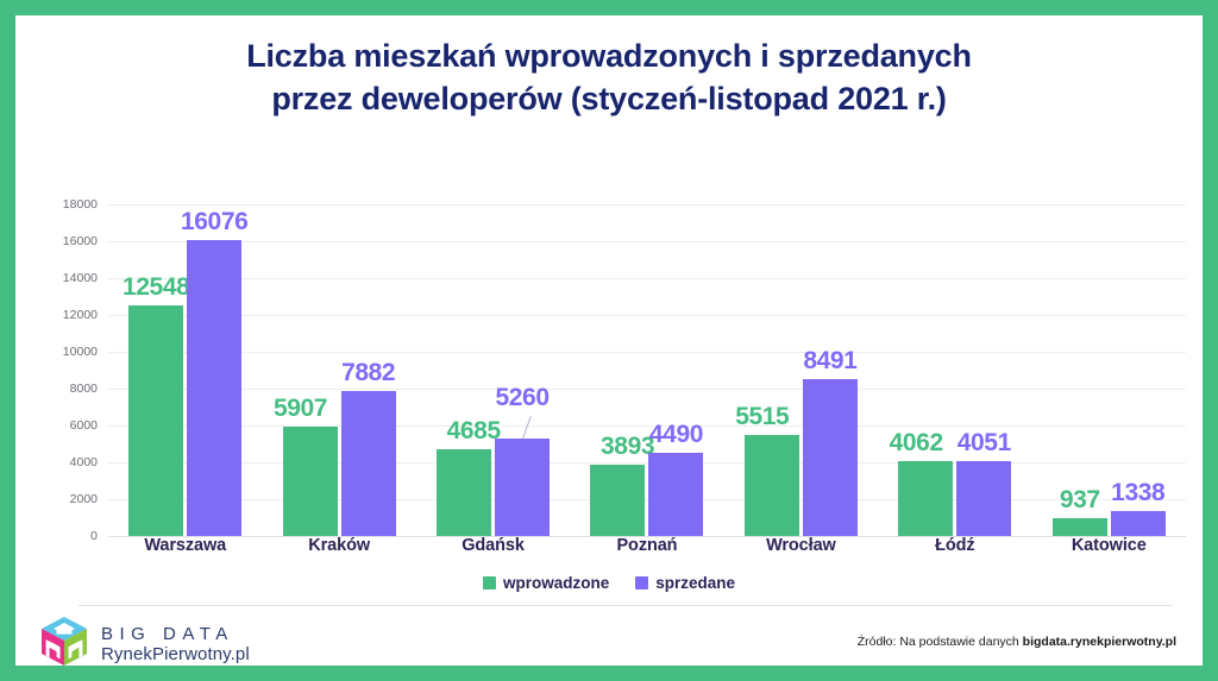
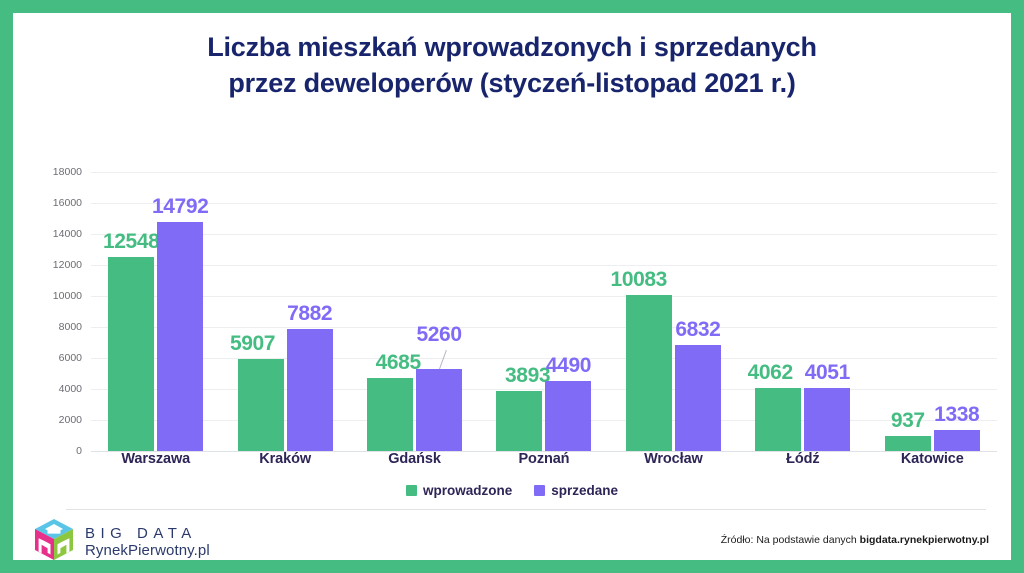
sprzedane/Warszawa: 16076 -> 14792
wprowadzone/Wrocław: 5515 -> 10083
sprzedane/Wrocław: 8491 -> 6832
